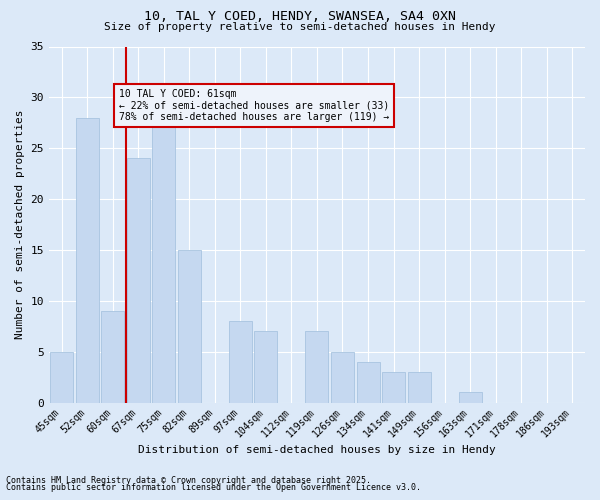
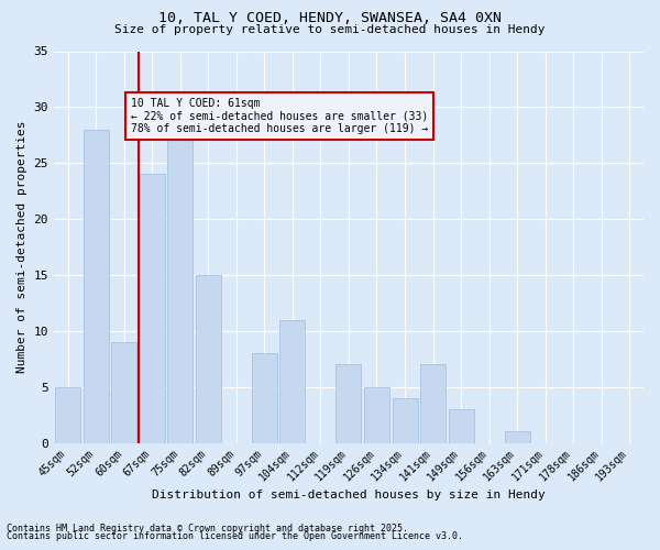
104sqm: 7 -> 11
141sqm: 3 -> 7
